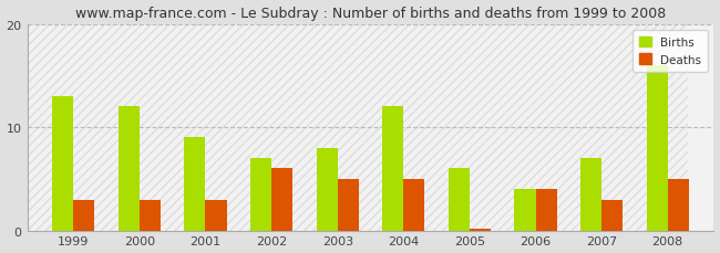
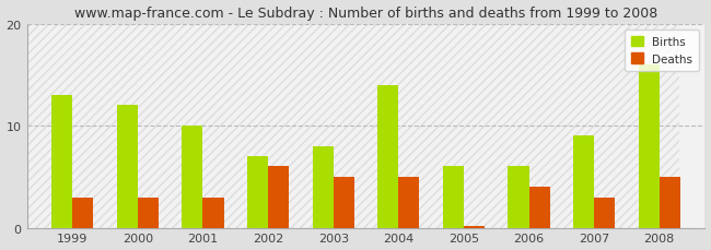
Births/2001: 9 -> 10
Births/2004: 12 -> 14
Births/2006: 4 -> 6
Births/2007: 7 -> 9
